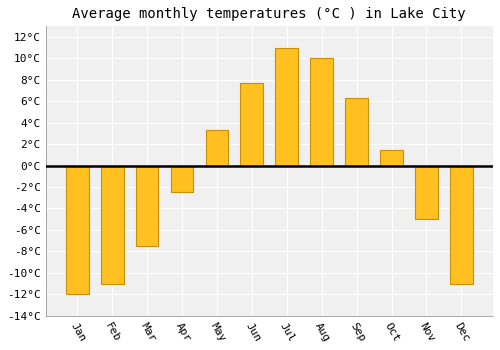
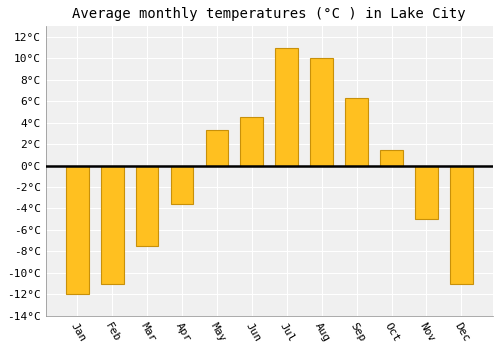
Apr: -2.5°C -> -3.6°C
Jun: 7.7°C -> 4.5°C
